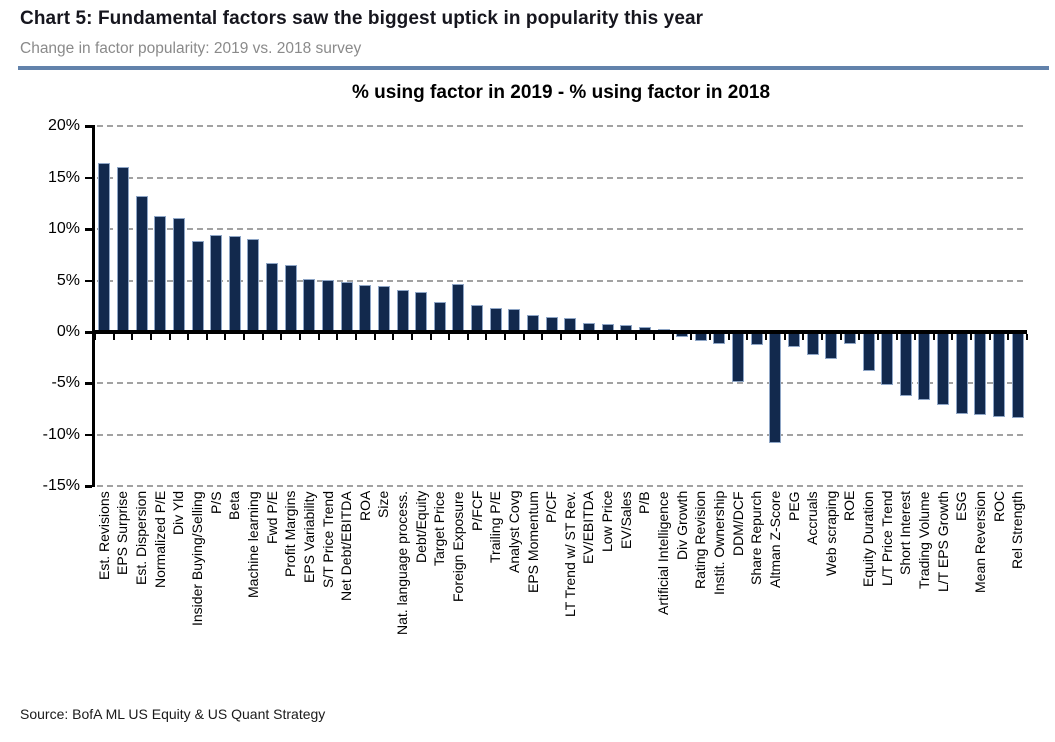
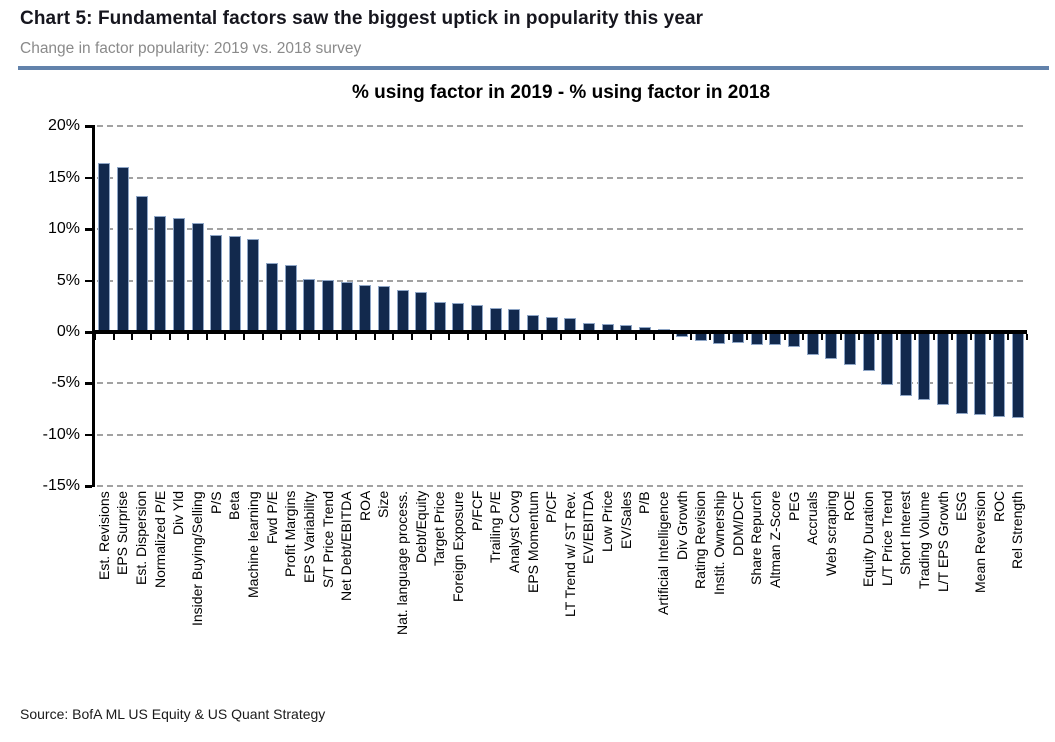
Insider Buying/Selling: 8.8% -> 10.6%
Foreign Exposure: 4.7% -> 2.8%
DDM/DCF: -4.9% -> -1.1%
Altman Z-Score: -10.8% -> -1.3%
ROE: -1.2% -> -3.2%
